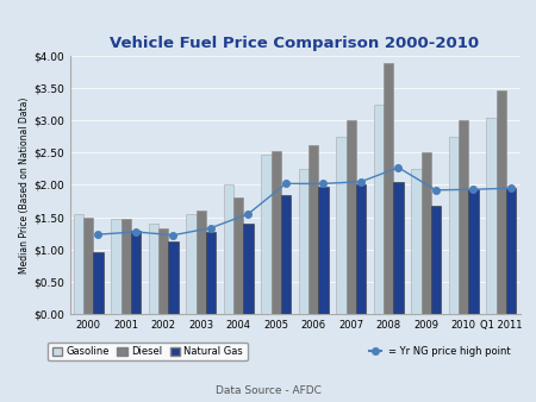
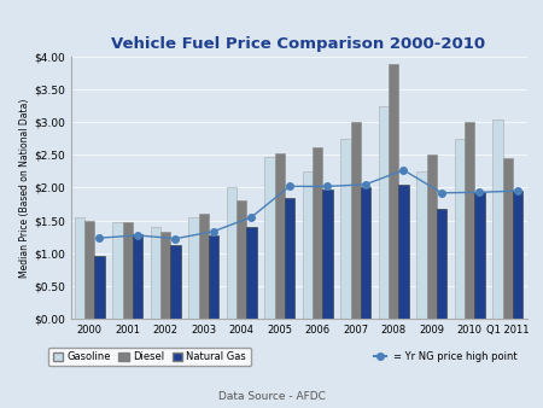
Diesel/Q1 2011: $3.47 -> $2.46
